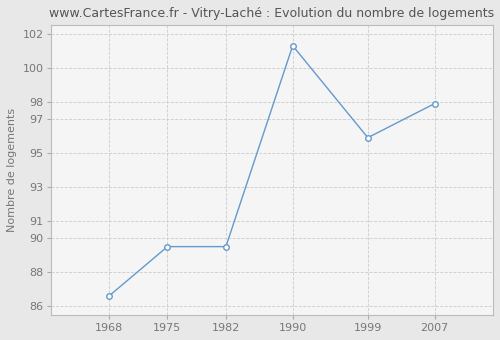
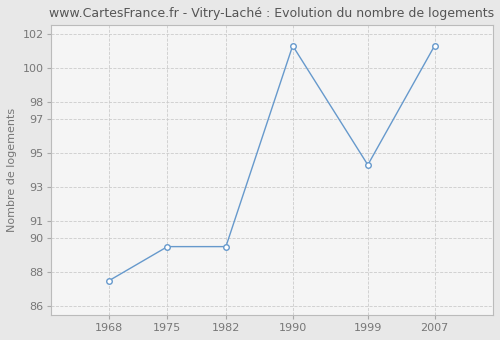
1968: 86.6 -> 87.5
1999: 95.9 -> 94.3
2007: 97.9 -> 101.3
